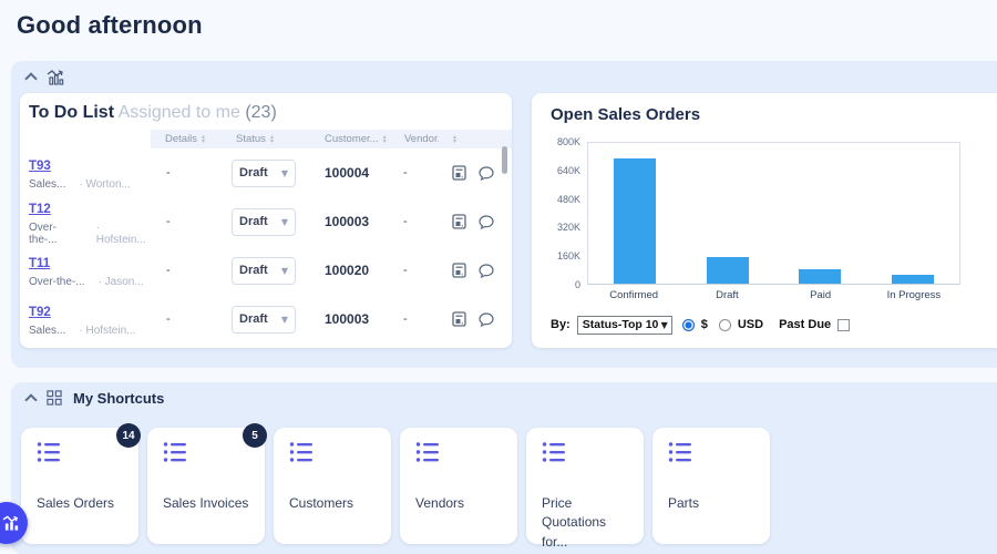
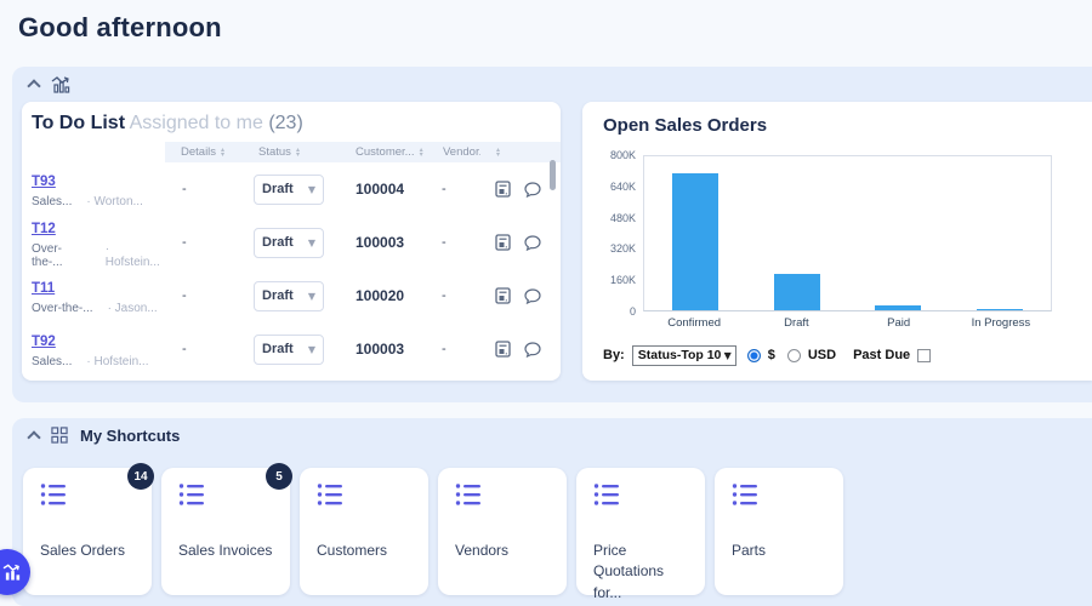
Draft: 150K -> 190K
Paid: 80K -> 20K
In Progress: 50K -> 10K
